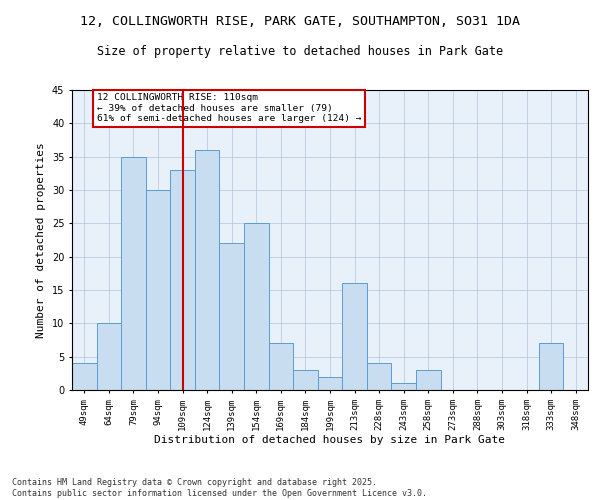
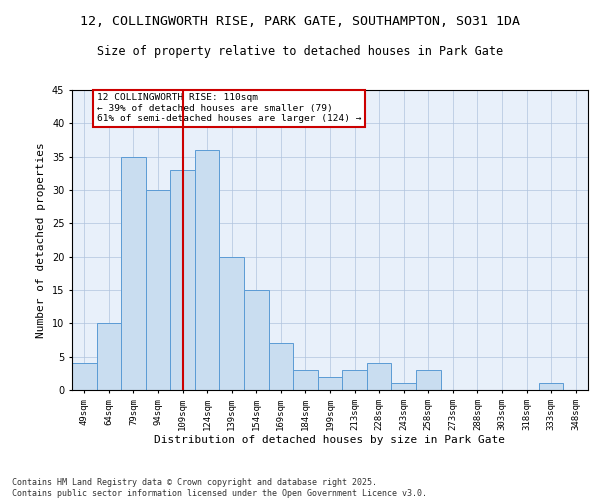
139sqm: 22 -> 20
154sqm: 25 -> 15
213sqm: 16 -> 3
333sqm: 7 -> 1
